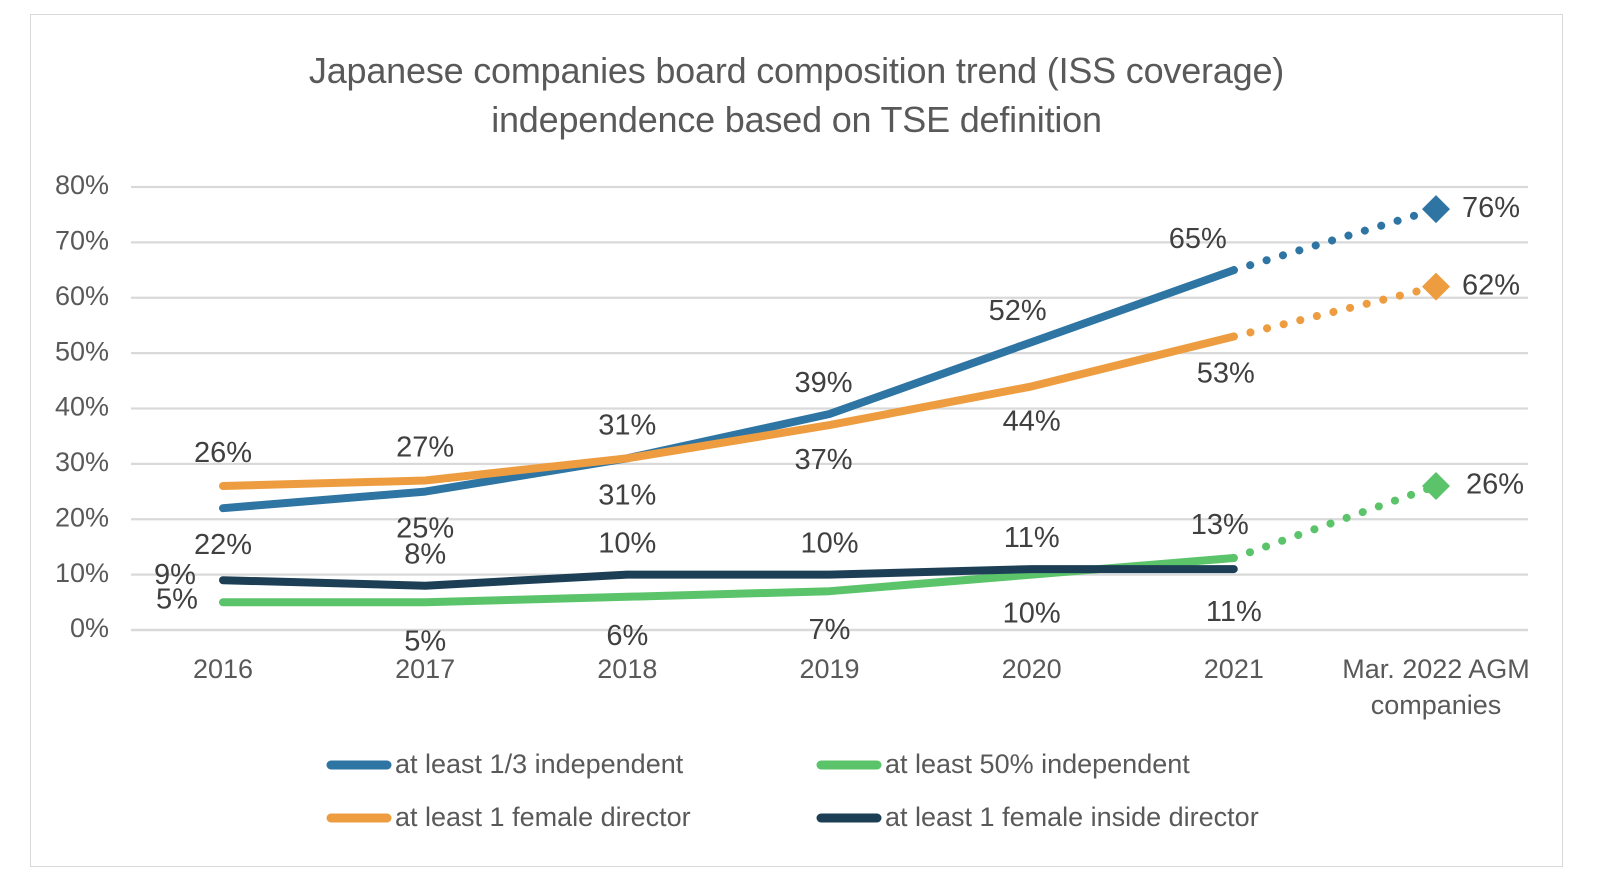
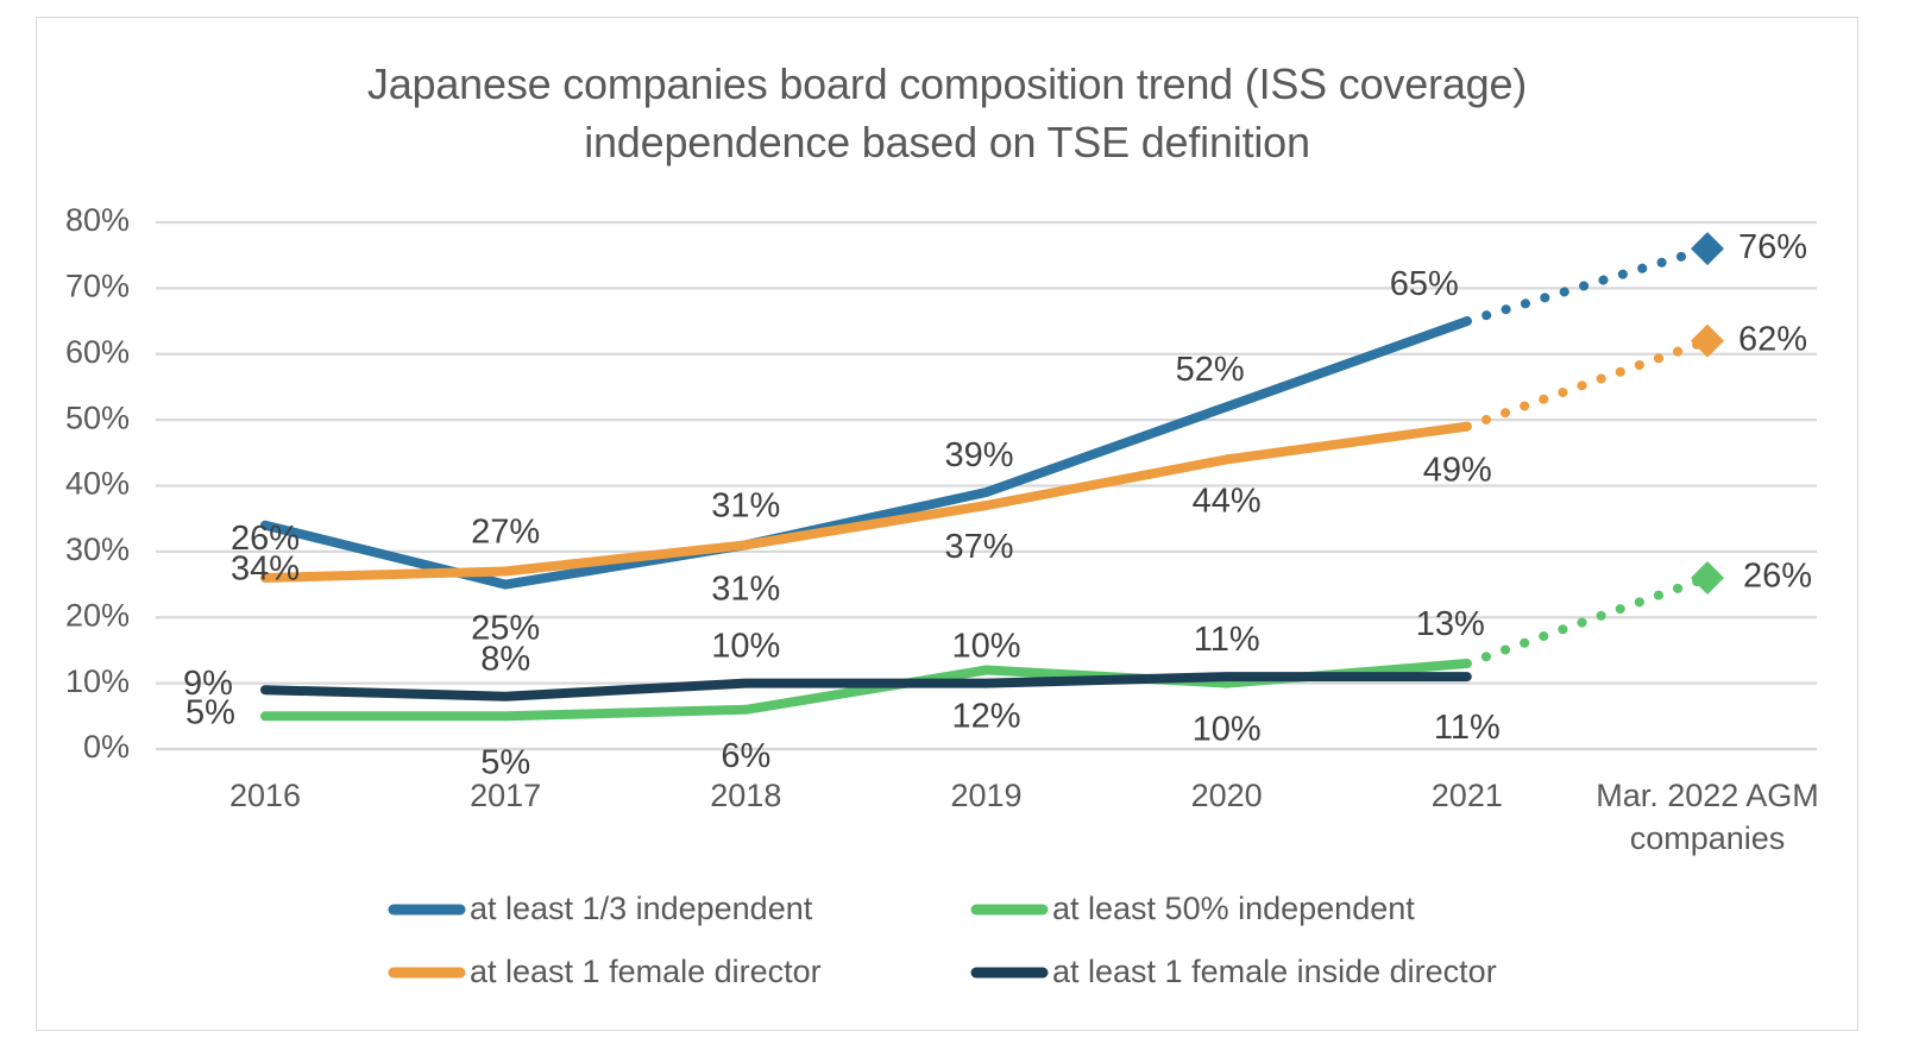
at least 1/3 independent/2016: 22% -> 34%
at least 50% independent/2019: 7% -> 12%
at least 1 female director/2021: 53% -> 49%
